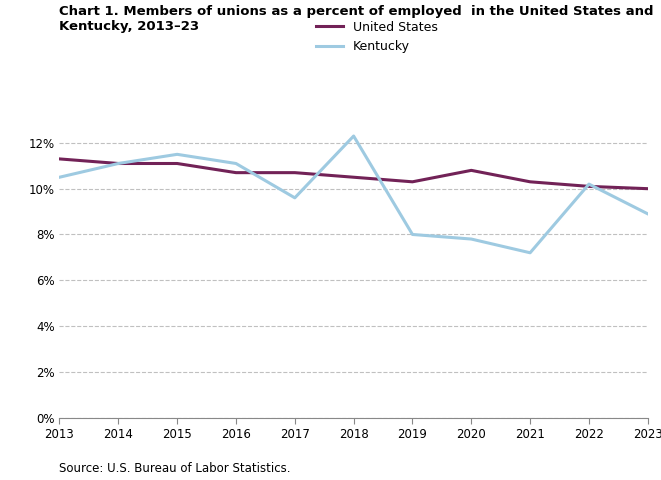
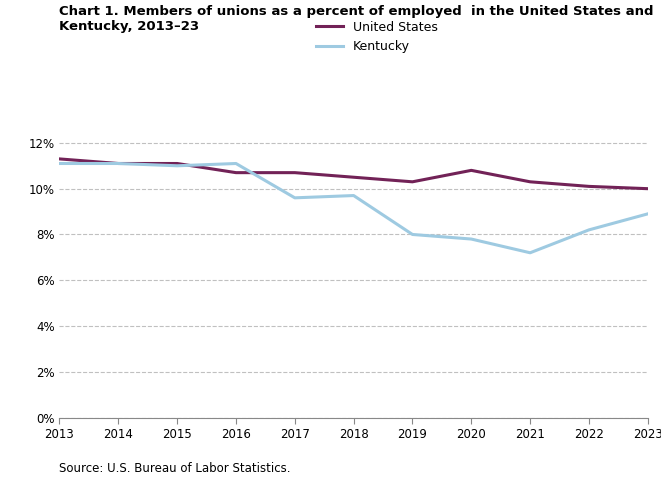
Kentucky/2013: 10.5% -> 11.1%
Kentucky/2015: 11.5% -> 11.0%
Kentucky/2018: 12.3% -> 9.7%
Kentucky/2022: 10.2% -> 8.2%
